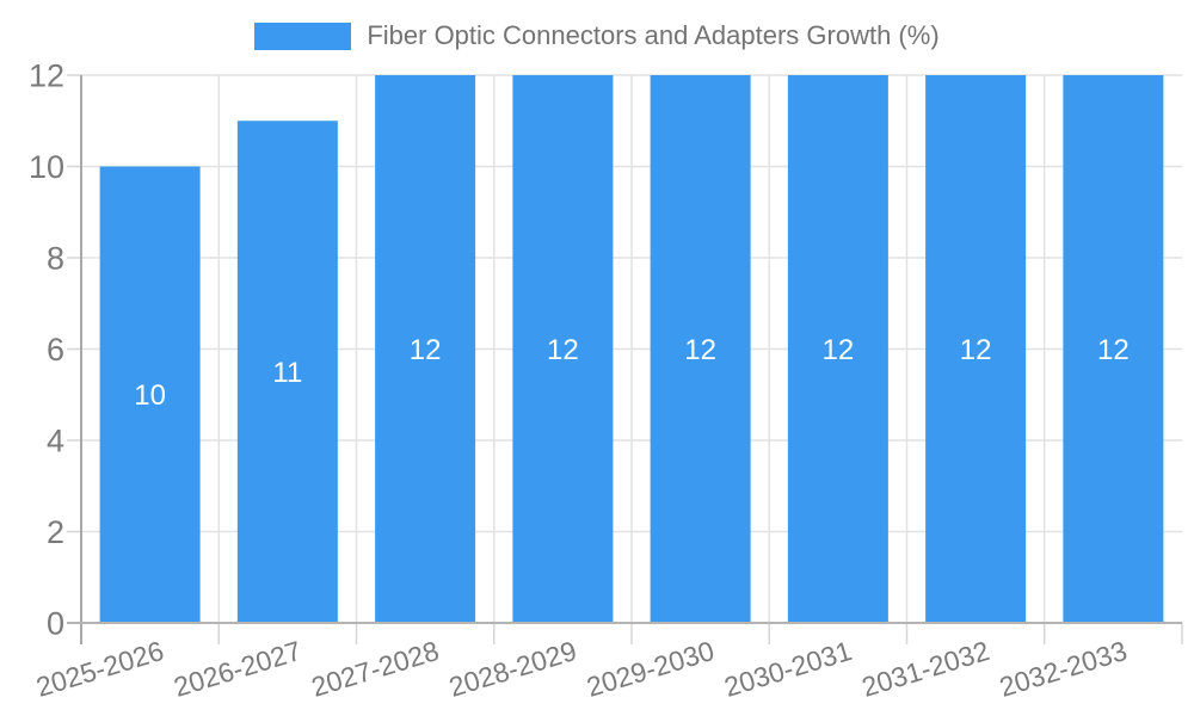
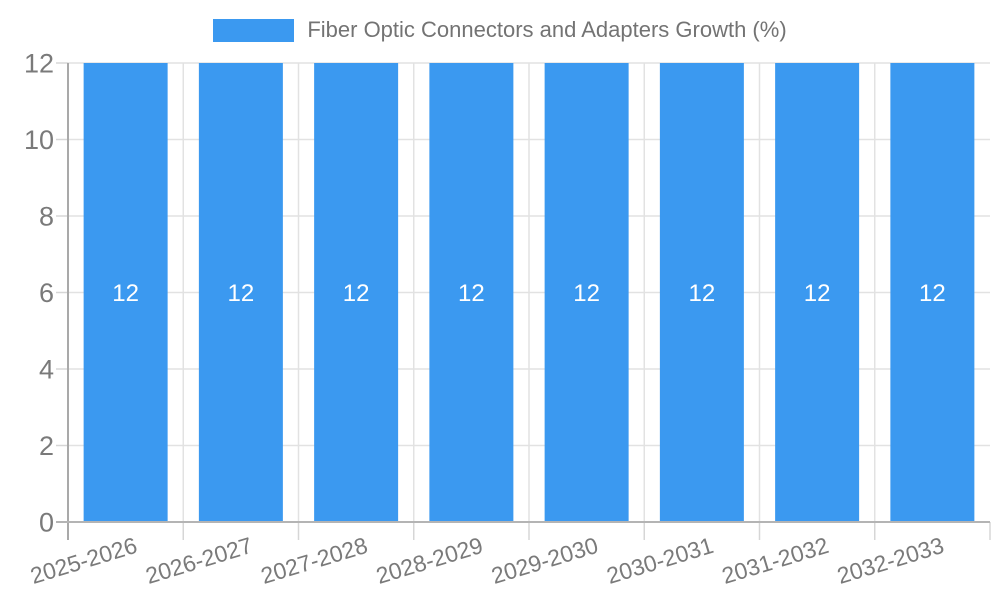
2025-2026: 10 -> 12
2026-2027: 11 -> 12
